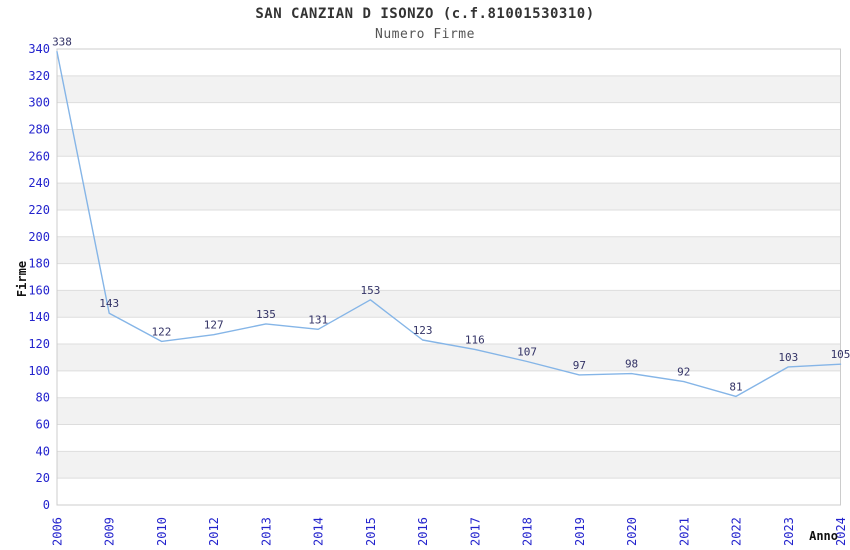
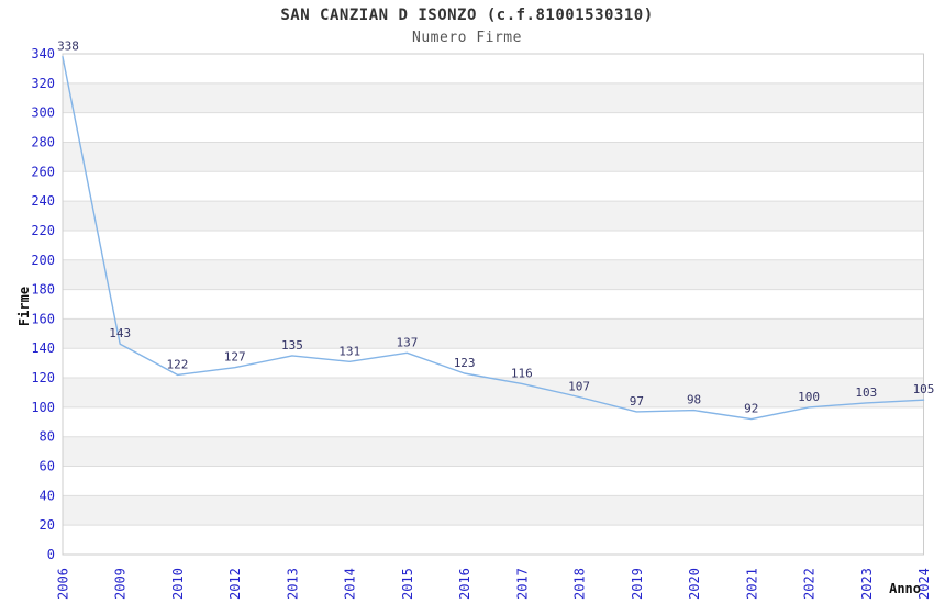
2015: 153 -> 137
2022: 81 -> 100
